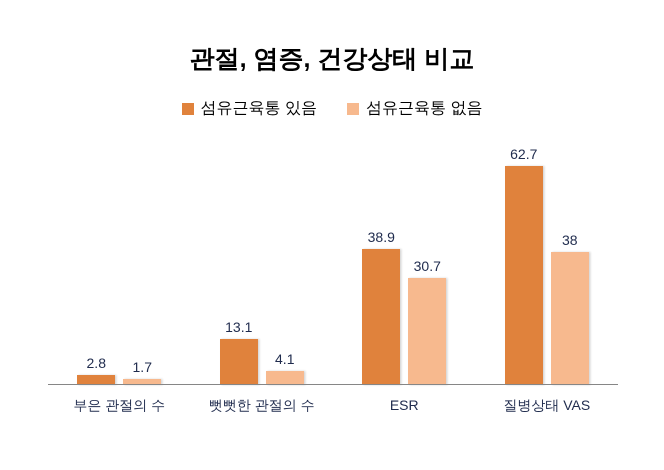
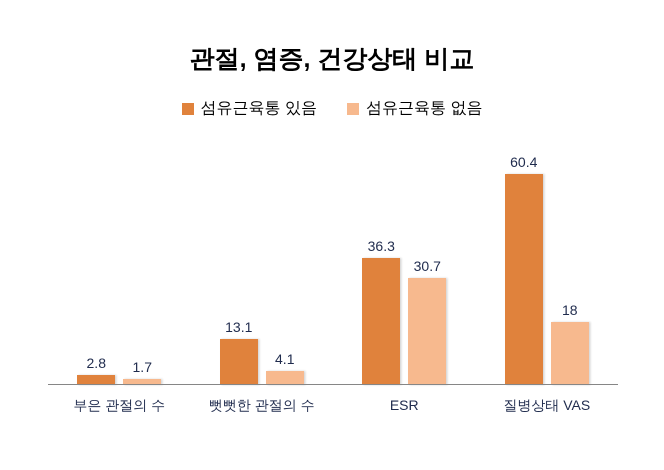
섬유근육통 있음/ESR: 38.9 -> 36.3
섬유근육통 있음/질병상태 VAS: 62.7 -> 60.4
섬유근육통 없음/질병상태 VAS: 38 -> 18
